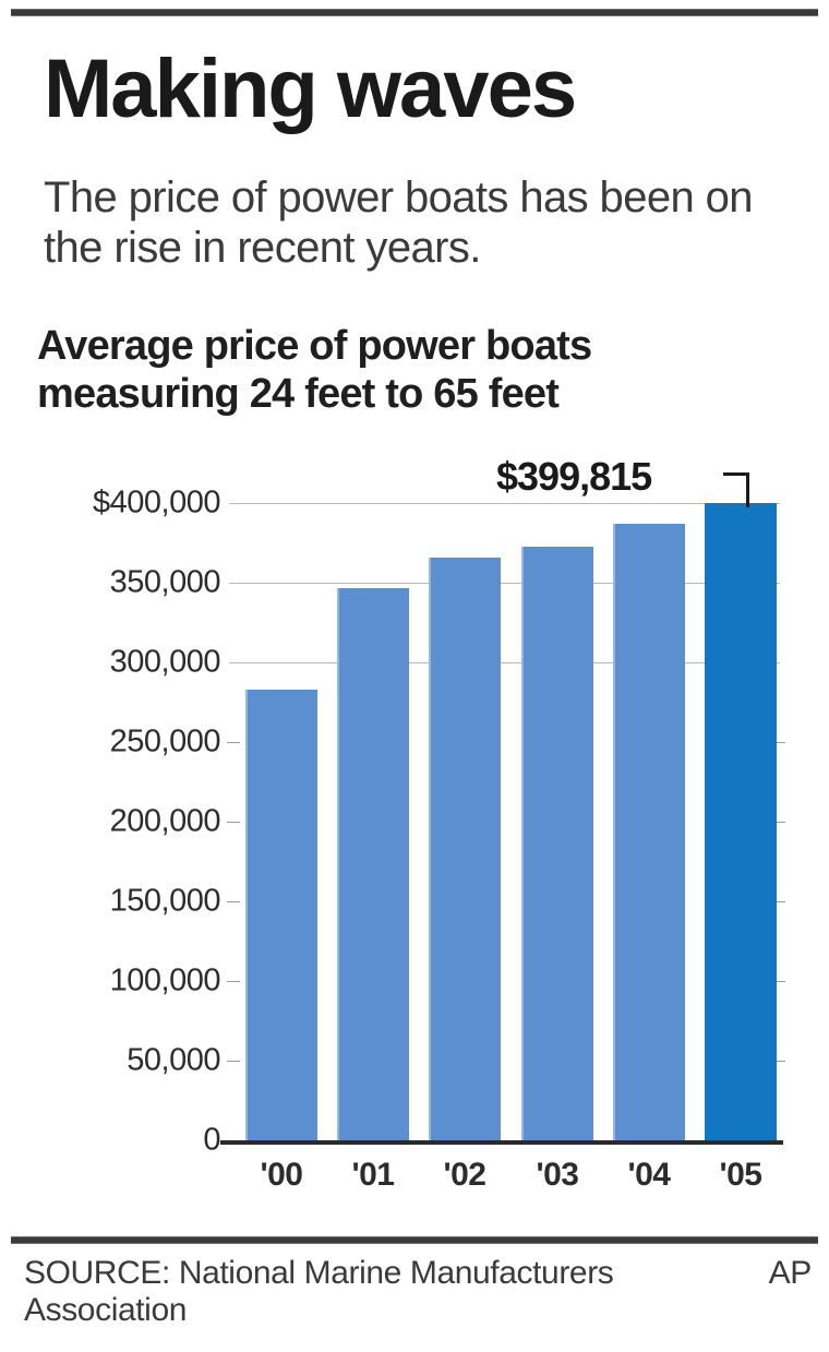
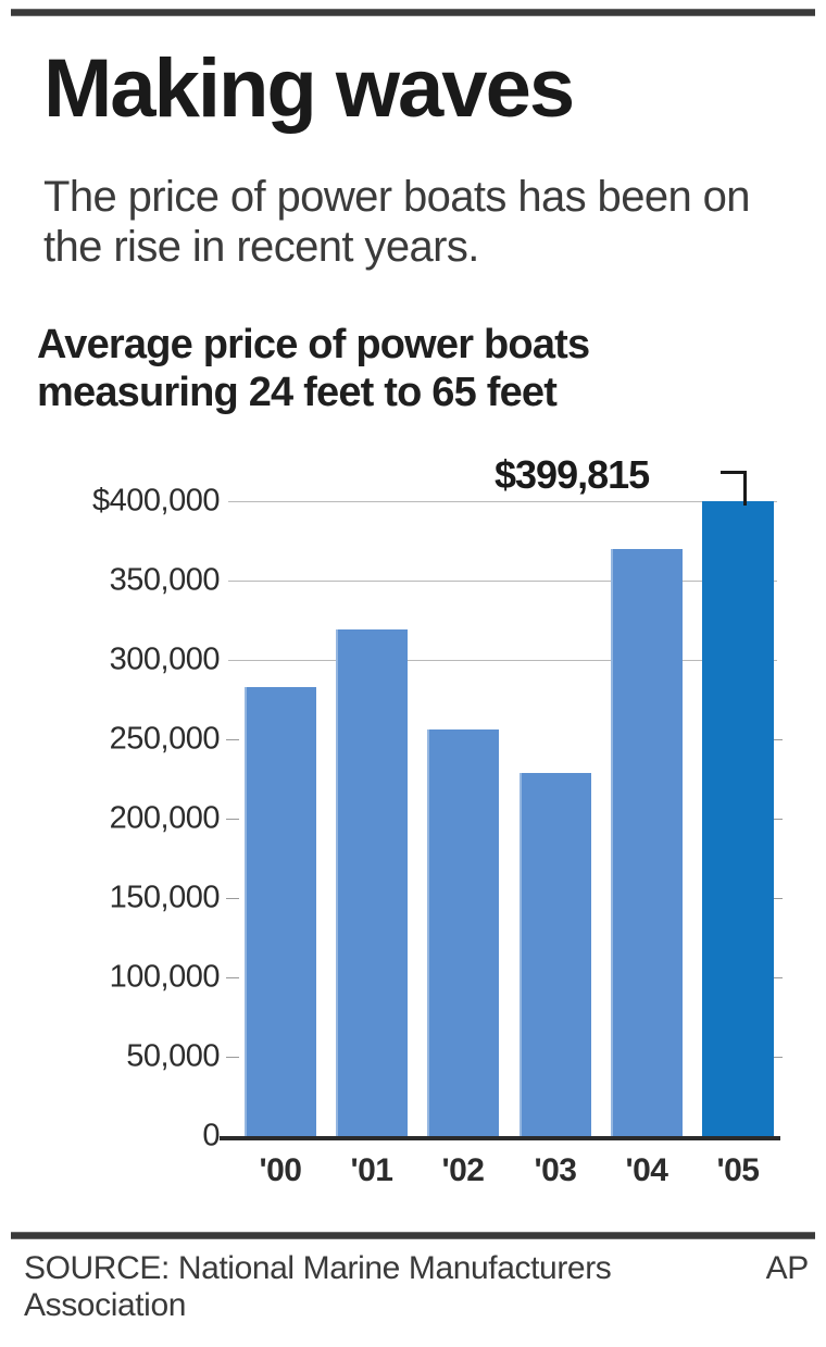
'01: $347000 -> $319000
'02: $366000 -> $256000
'03: $373000 -> $229000
'04: $387000 -> $370000
